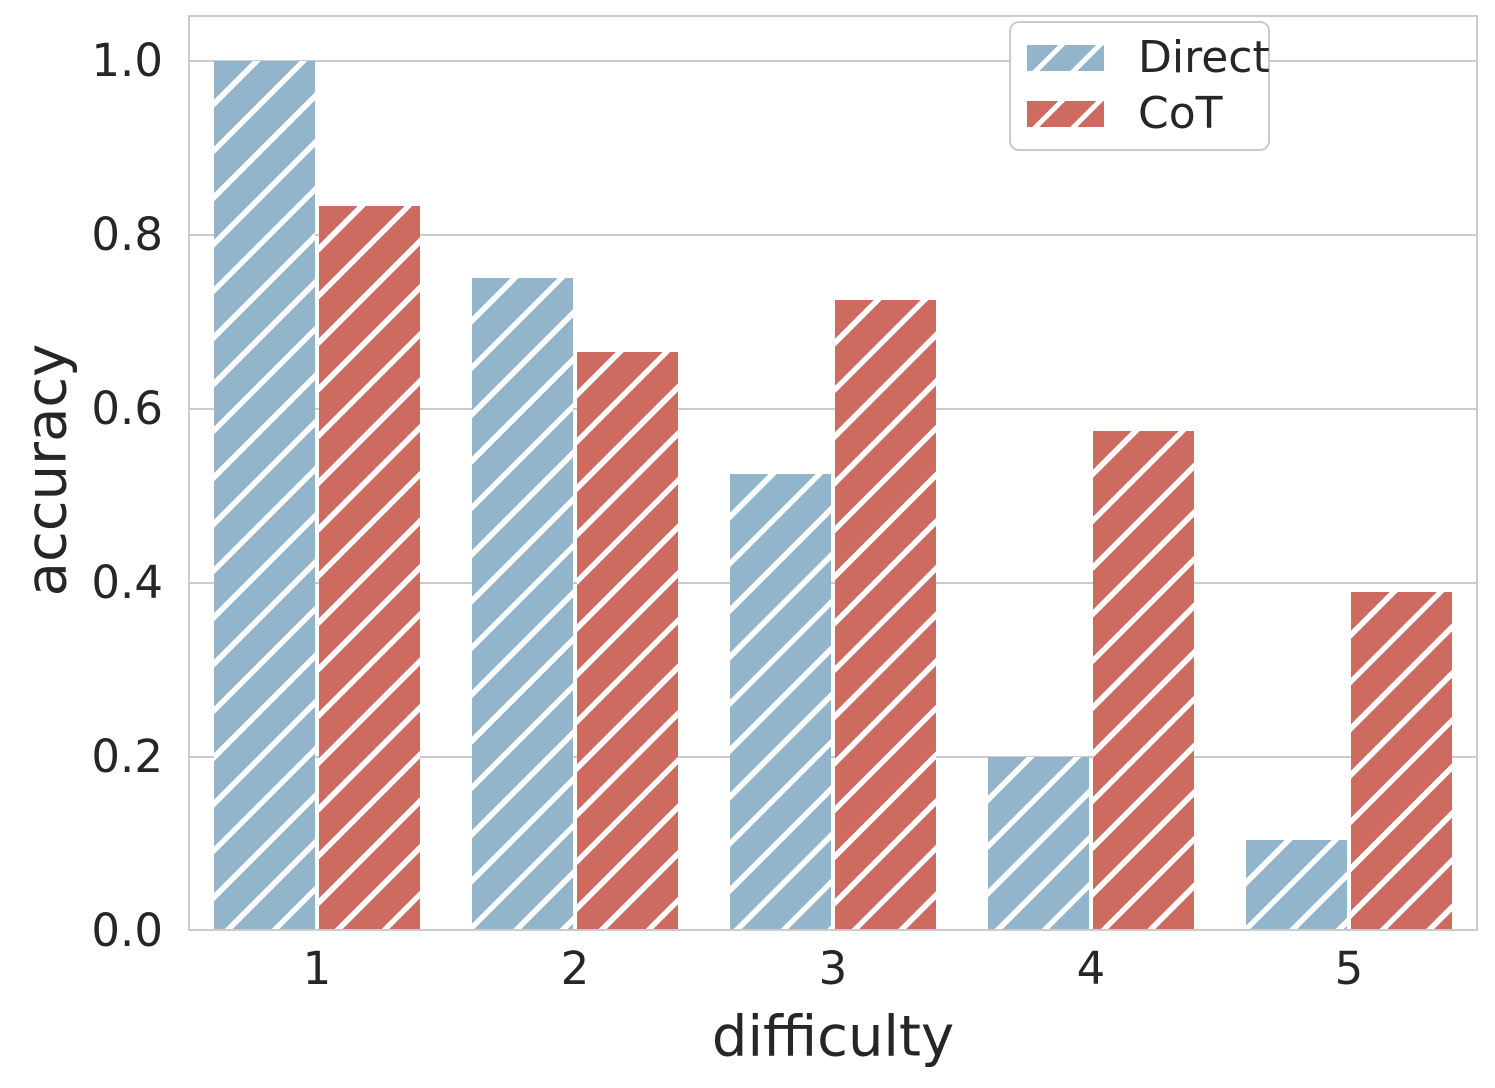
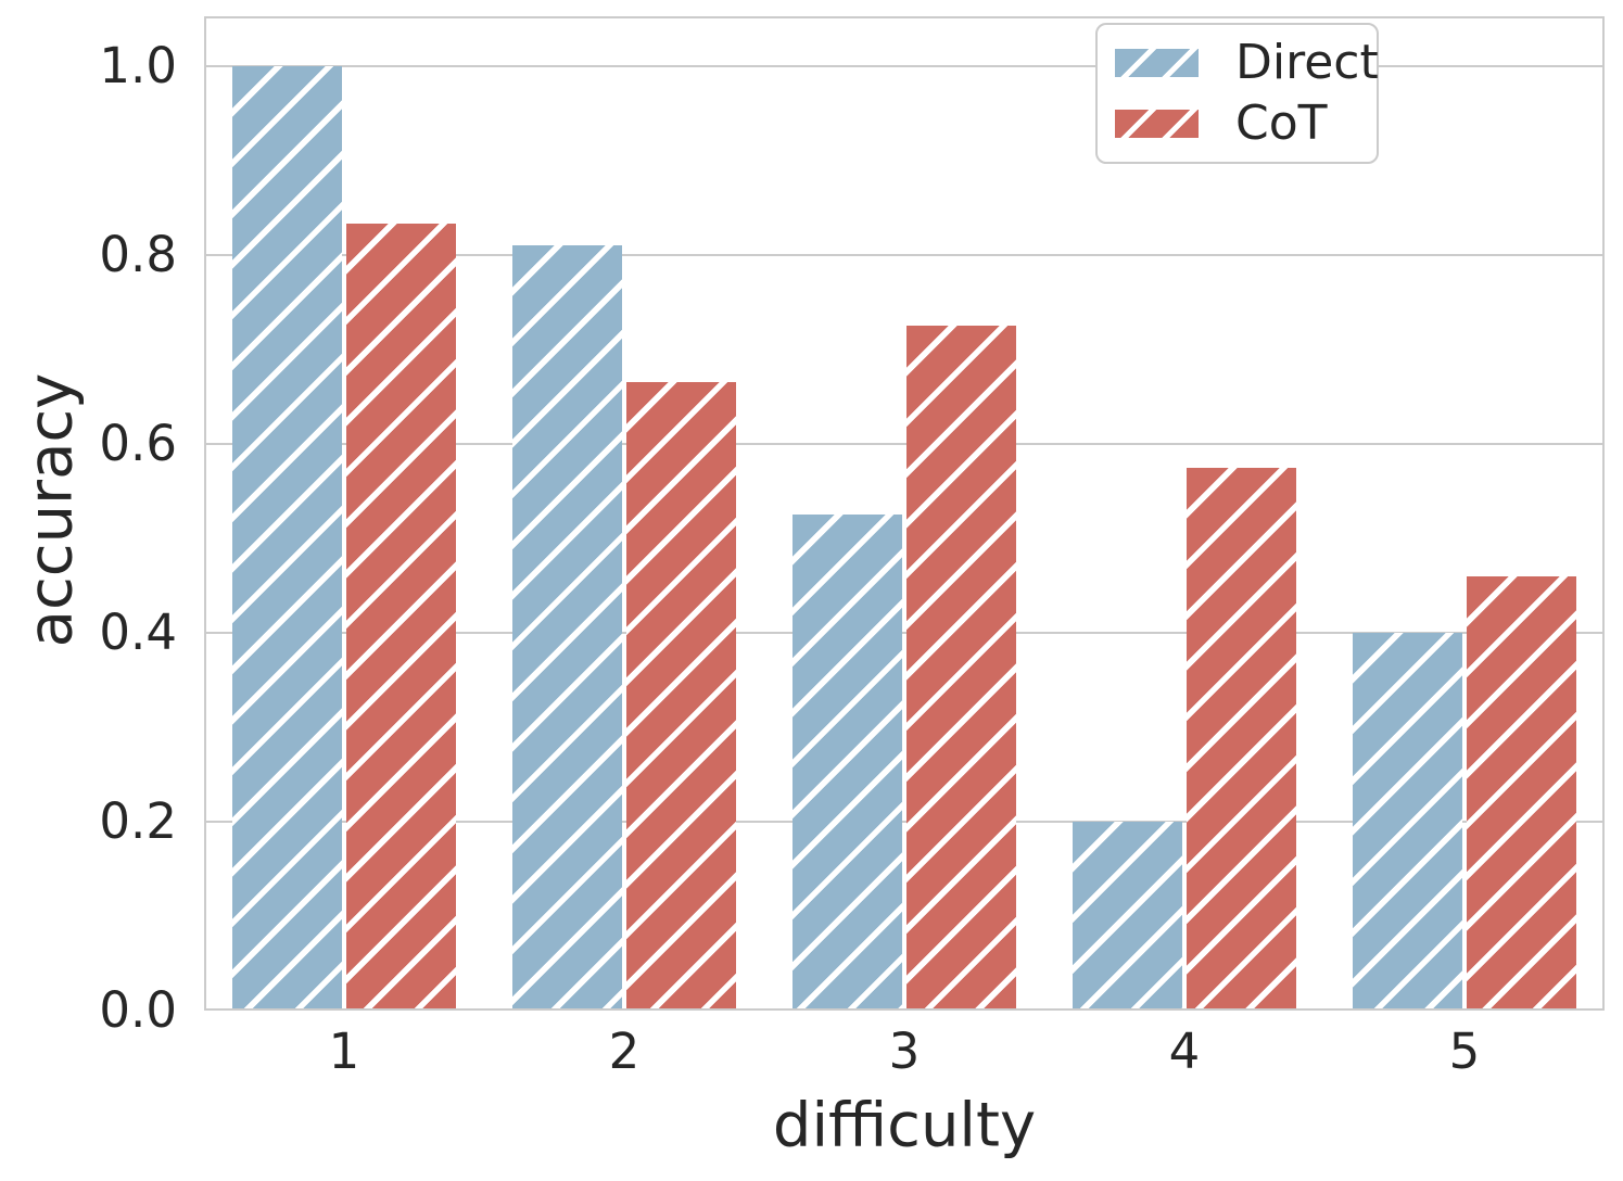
Direct/2: 0.75 -> 0.81
Direct/5: 0.10 -> 0.40
CoT/5: 0.39 -> 0.46
